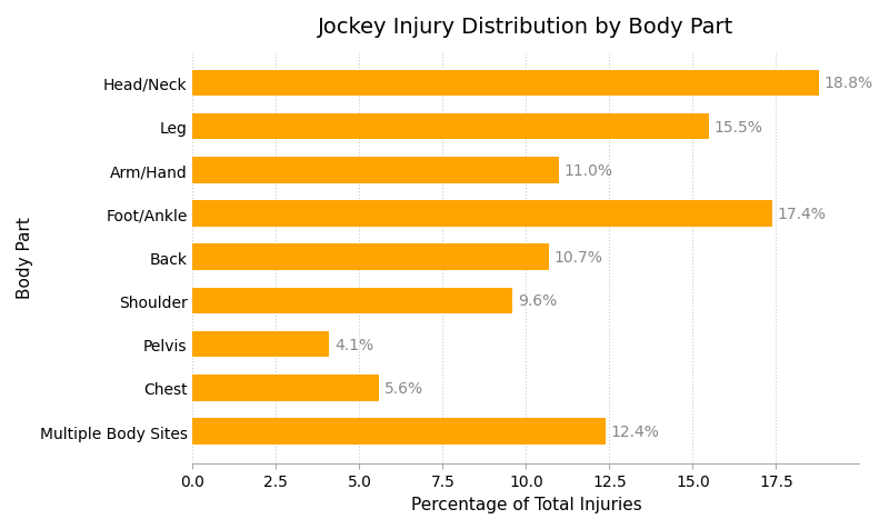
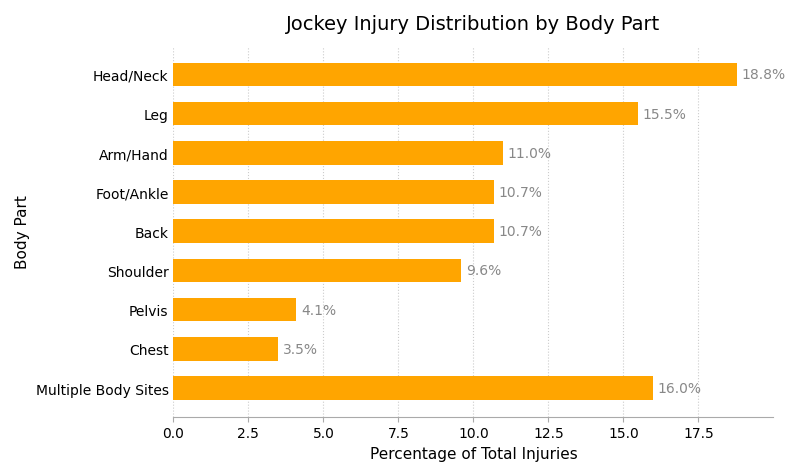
Foot/Ankle: 17.4% -> 10.7%
Chest: 5.6% -> 3.5%
Multiple Body Sites: 12.4% -> 16.0%
